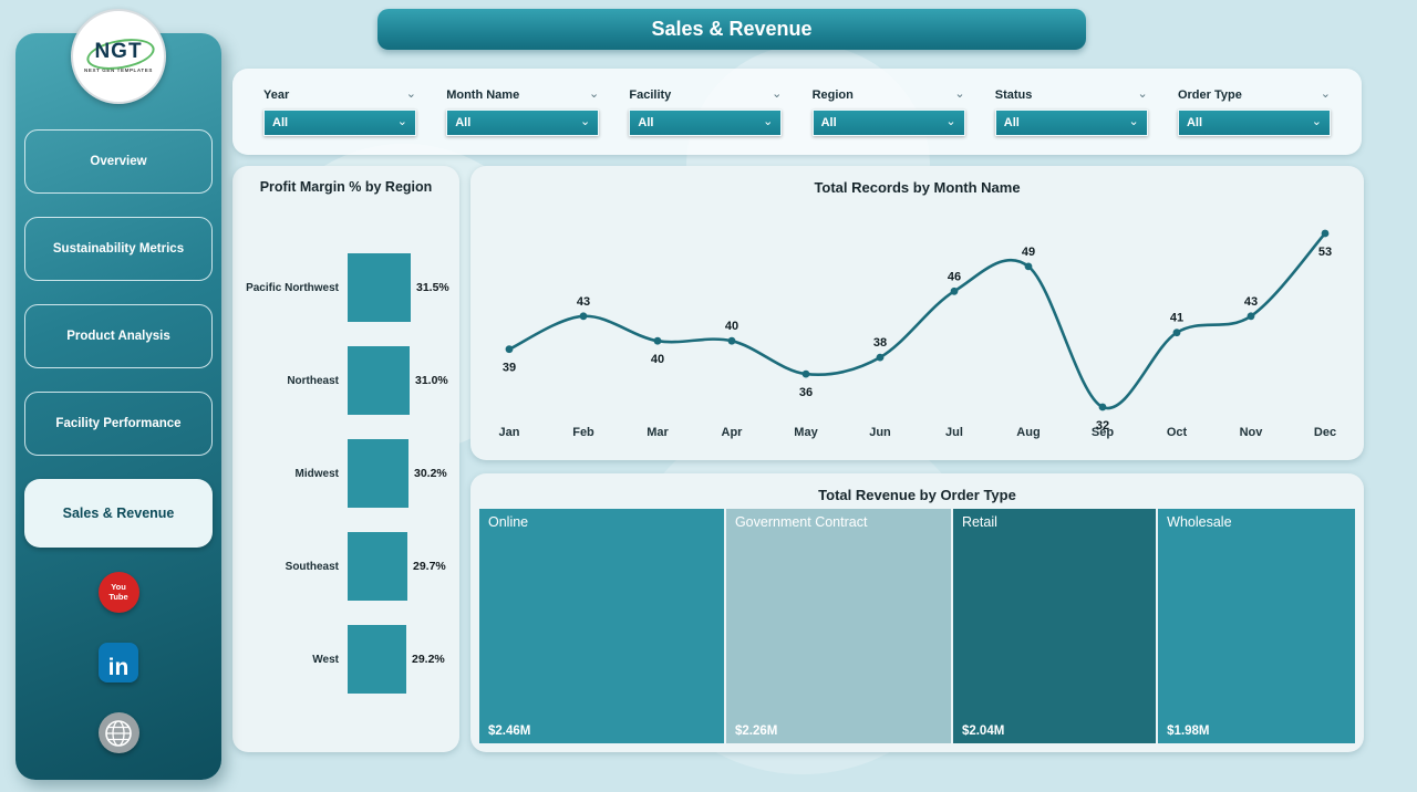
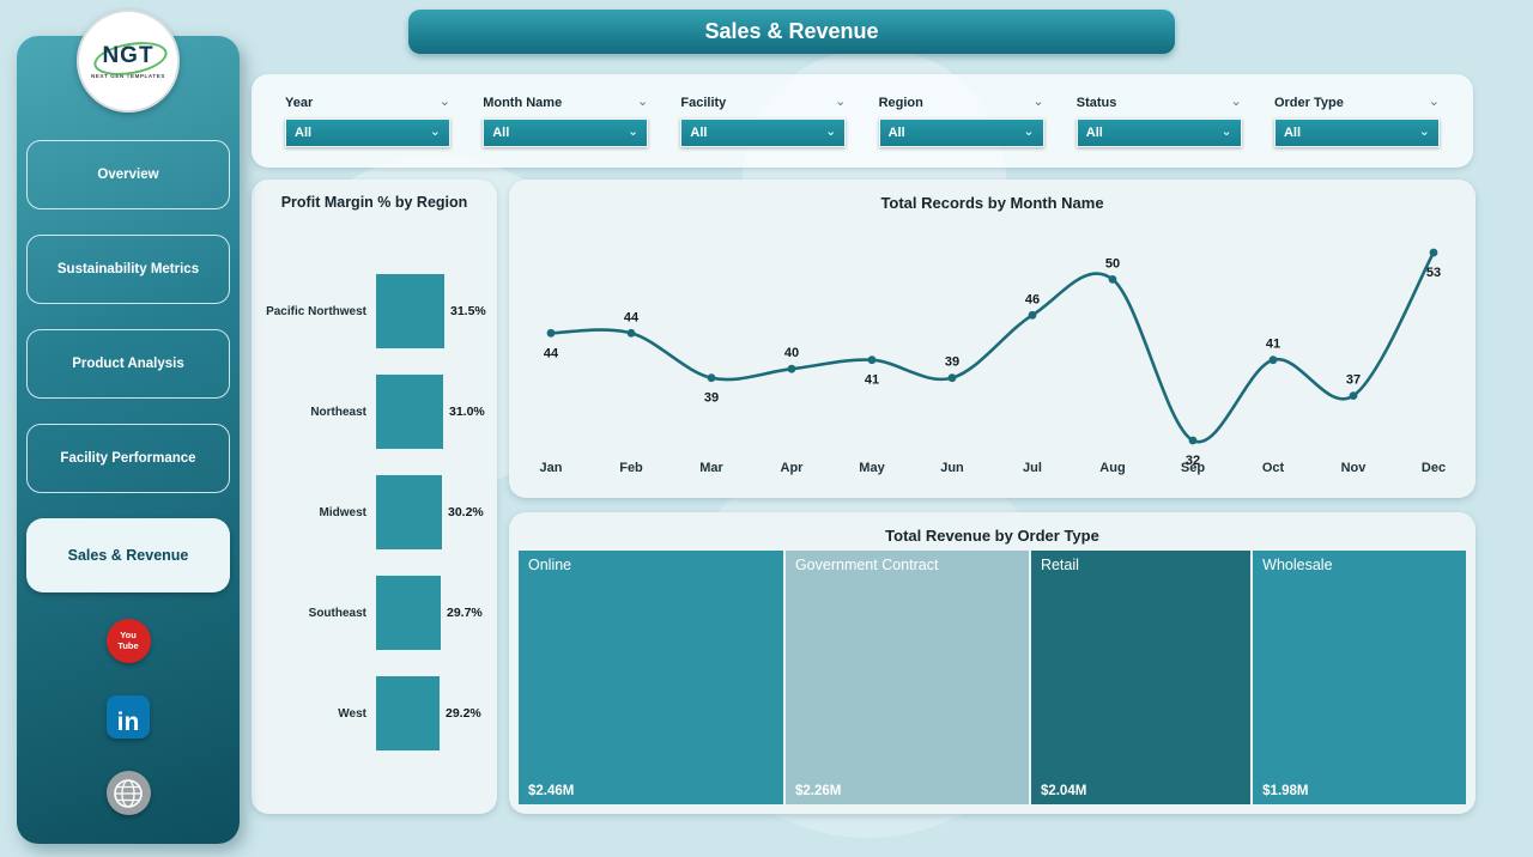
Total Records by Month Name/Jan: 39 -> 44
Total Records by Month Name/Feb: 43 -> 44
Total Records by Month Name/Mar: 40 -> 39
Total Records by Month Name/May: 36 -> 41
Total Records by Month Name/Jun: 38 -> 39
Total Records by Month Name/Aug: 49 -> 50
Total Records by Month Name/Nov: 43 -> 37
